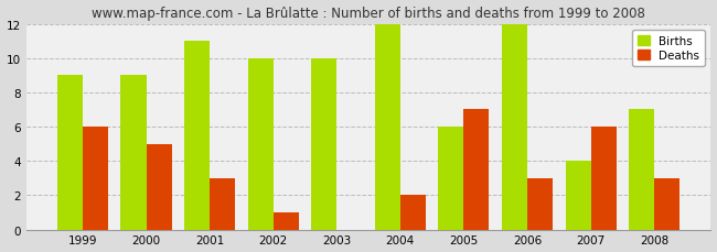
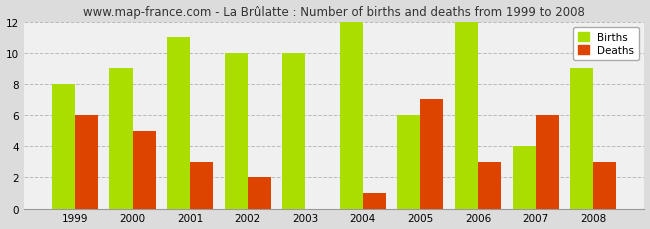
Births/1999: 9 -> 8
Deaths/2002: 1 -> 2
Deaths/2004: 2 -> 1
Births/2008: 7 -> 9
